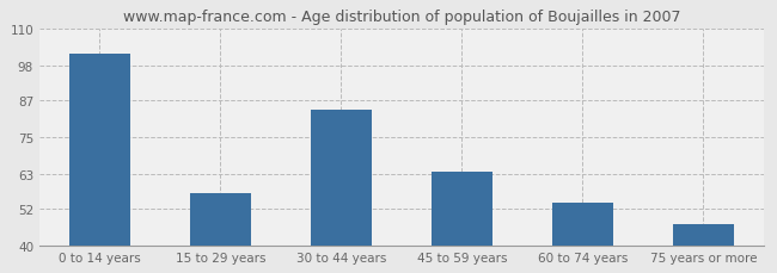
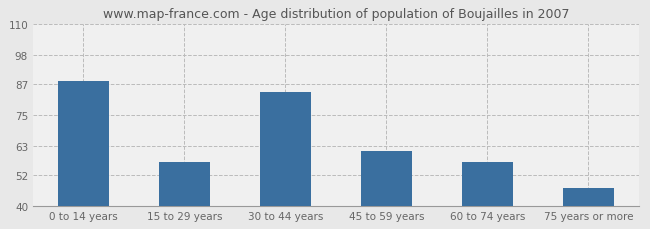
0 to 14 years: 102 -> 88
45 to 59 years: 64 -> 61
60 to 74 years: 54 -> 57
